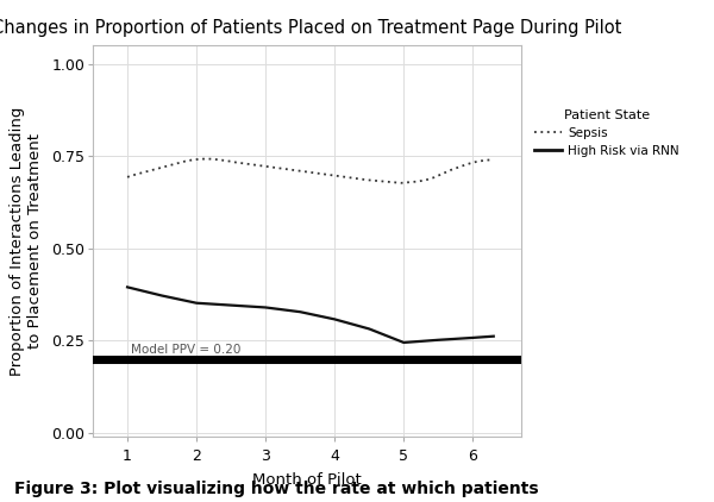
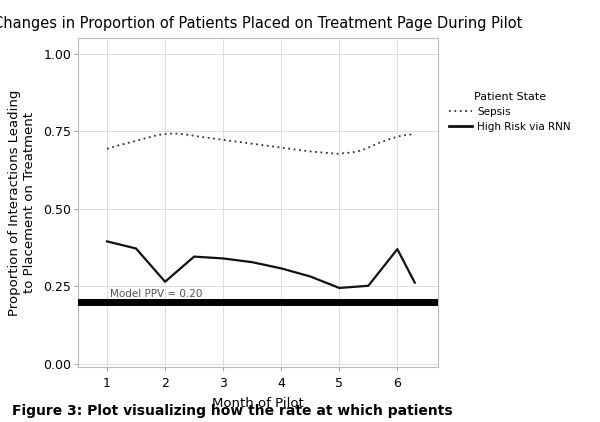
High Risk via RNN/2: 0.352 -> 0.265
High Risk via RNN/6: 0.258 -> 0.370
